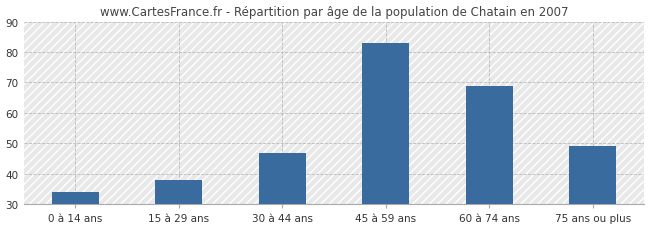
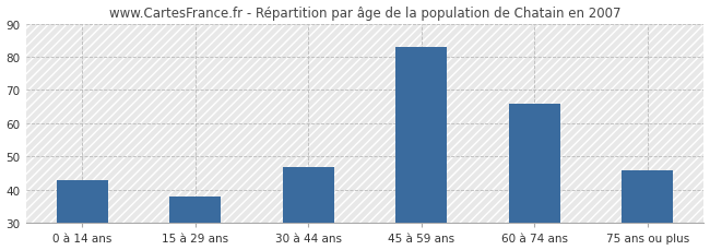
0 à 14 ans: 34 -> 43
60 à 74 ans: 69 -> 66
75 ans ou plus: 49 -> 46
